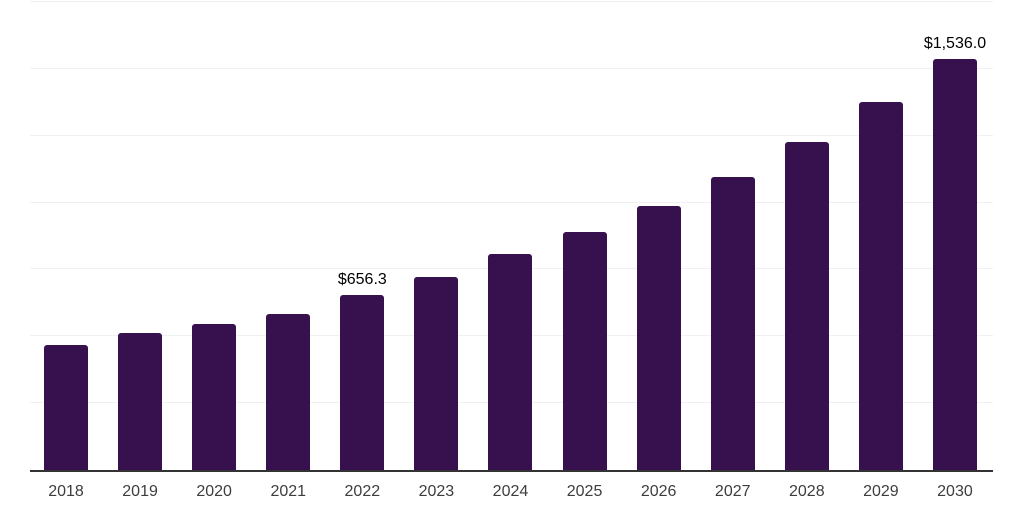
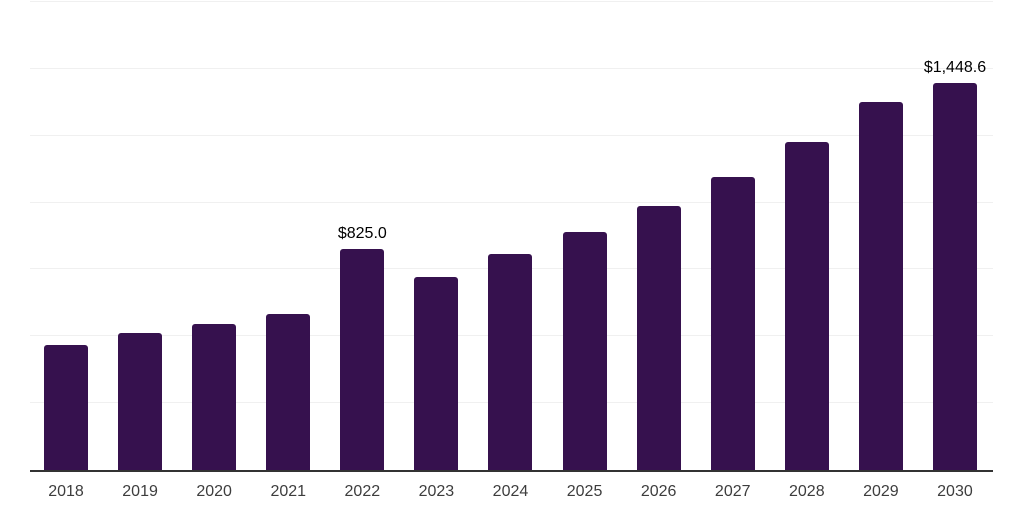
2022: $656.3 -> $825.0
2030: $1,536.0 -> $1,448.6
